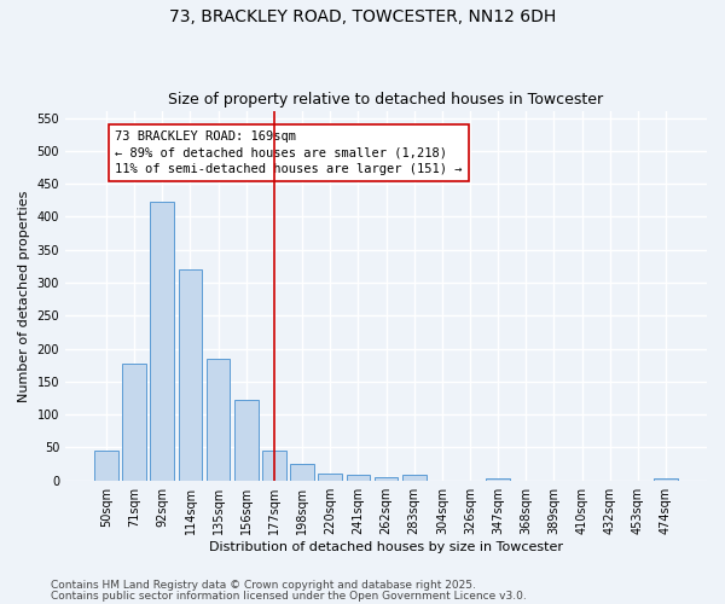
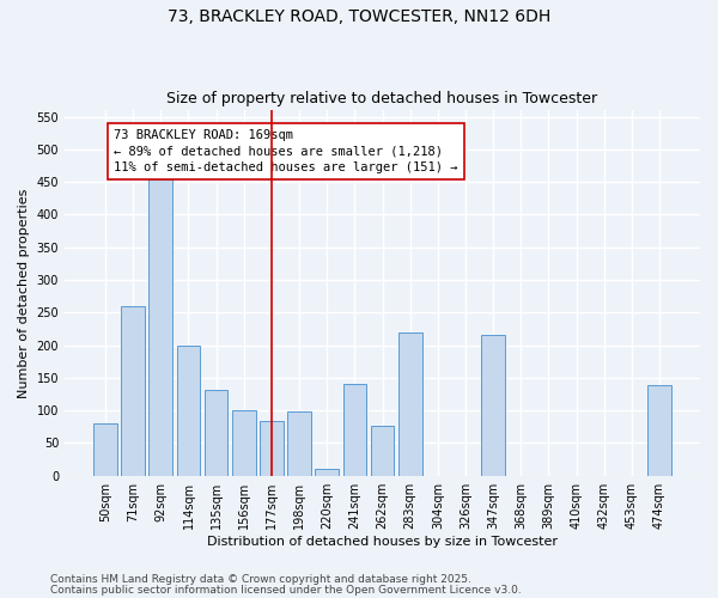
50sqm: 45 -> 80
71sqm: 178 -> 260
92sqm: 422 -> 454
114sqm: 320 -> 200
135sqm: 185 -> 132
156sqm: 122 -> 100
177sqm: 46 -> 84
198sqm: 26 -> 98
241sqm: 9 -> 140
262sqm: 5 -> 76
283sqm: 9 -> 220
347sqm: 4 -> 216
474sqm: 4 -> 138
